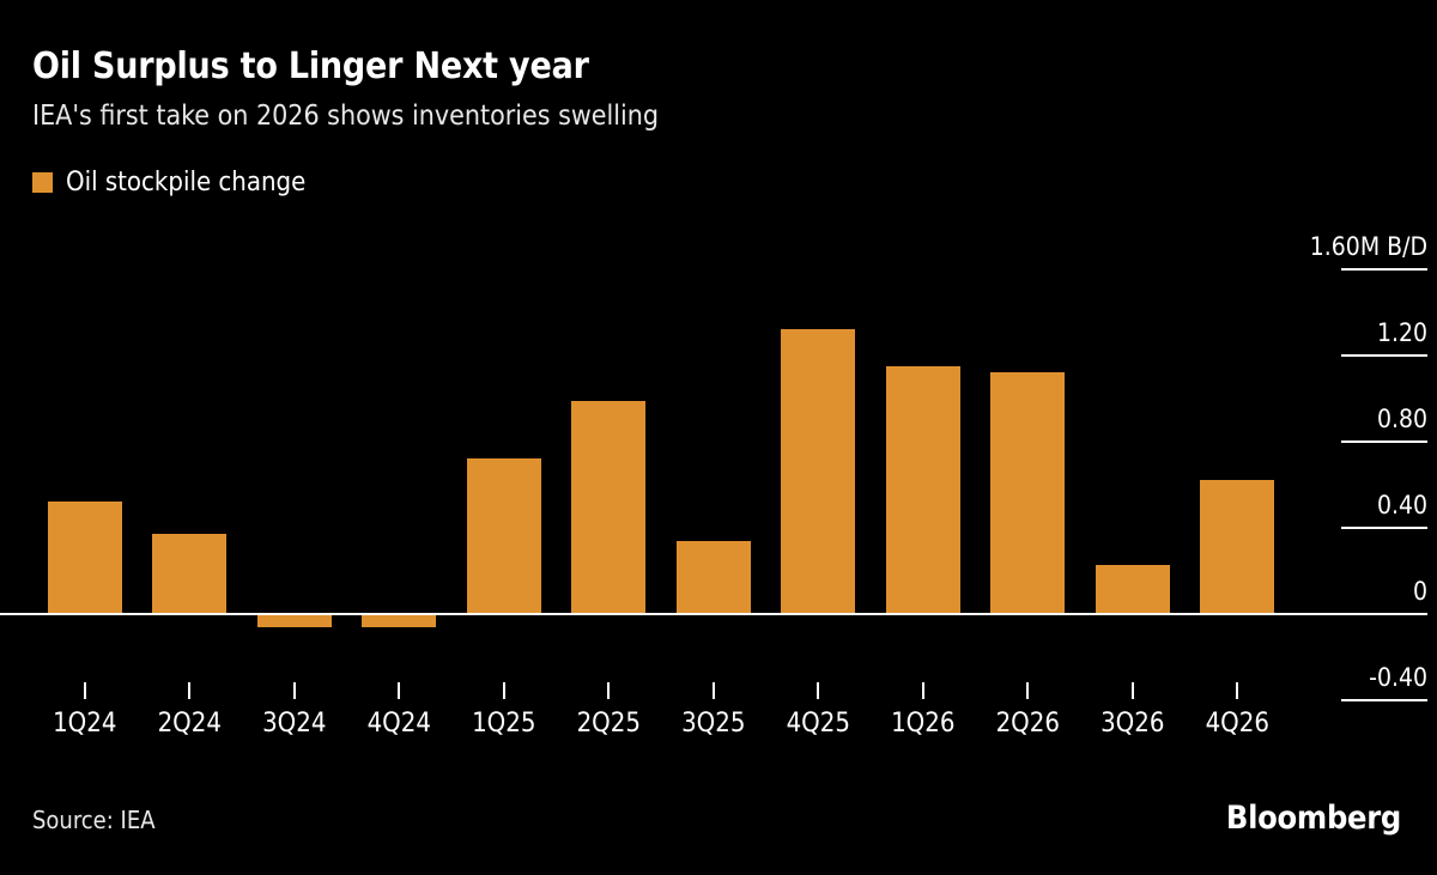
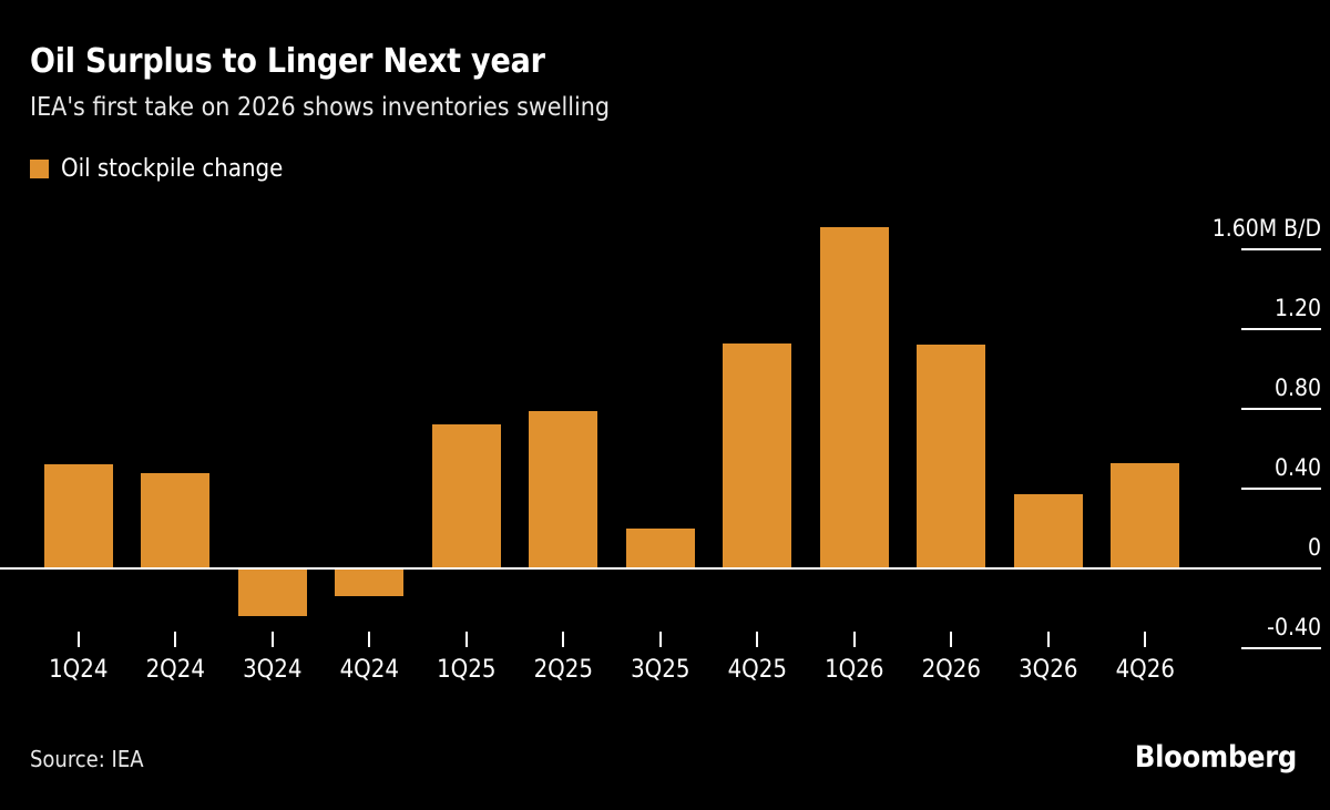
2Q24: 0.37 -> 0.48
3Q24: -0.06 -> -0.24
4Q24: -0.06 -> -0.14
2Q25: 0.99 -> 0.79
3Q25: 0.34 -> 0.20
4Q25: 1.32 -> 1.13
1Q26: 1.15 -> 1.71
3Q26: 0.23 -> 0.37
4Q26: 0.62 -> 0.53
